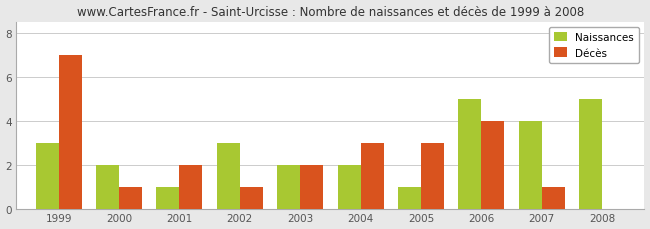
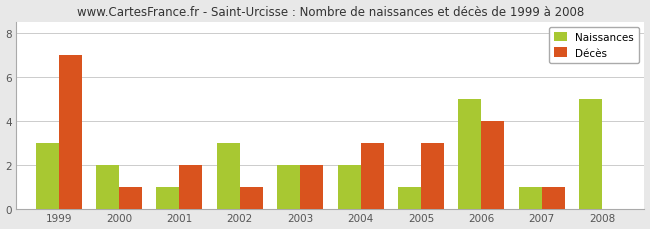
Naissances/2007: 4 -> 1
